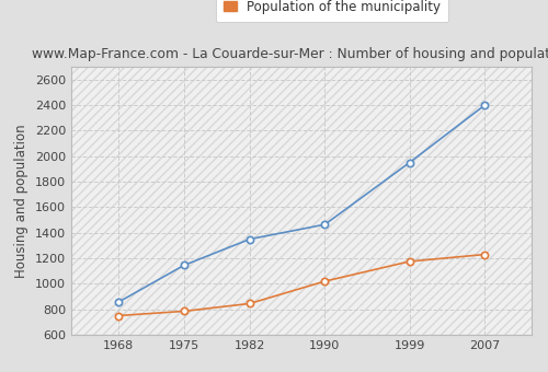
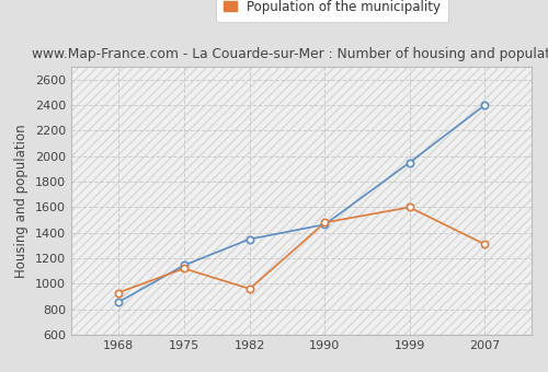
Population of the municipality/1968: 750 -> 930
Population of the municipality/1975: 780 -> 1120
Population of the municipality/1982: 840 -> 960
Population of the municipality/1990: 1020 -> 1480
Population of the municipality/1999: 1180 -> 1600
Population of the municipality/2007: 1230 -> 1310
